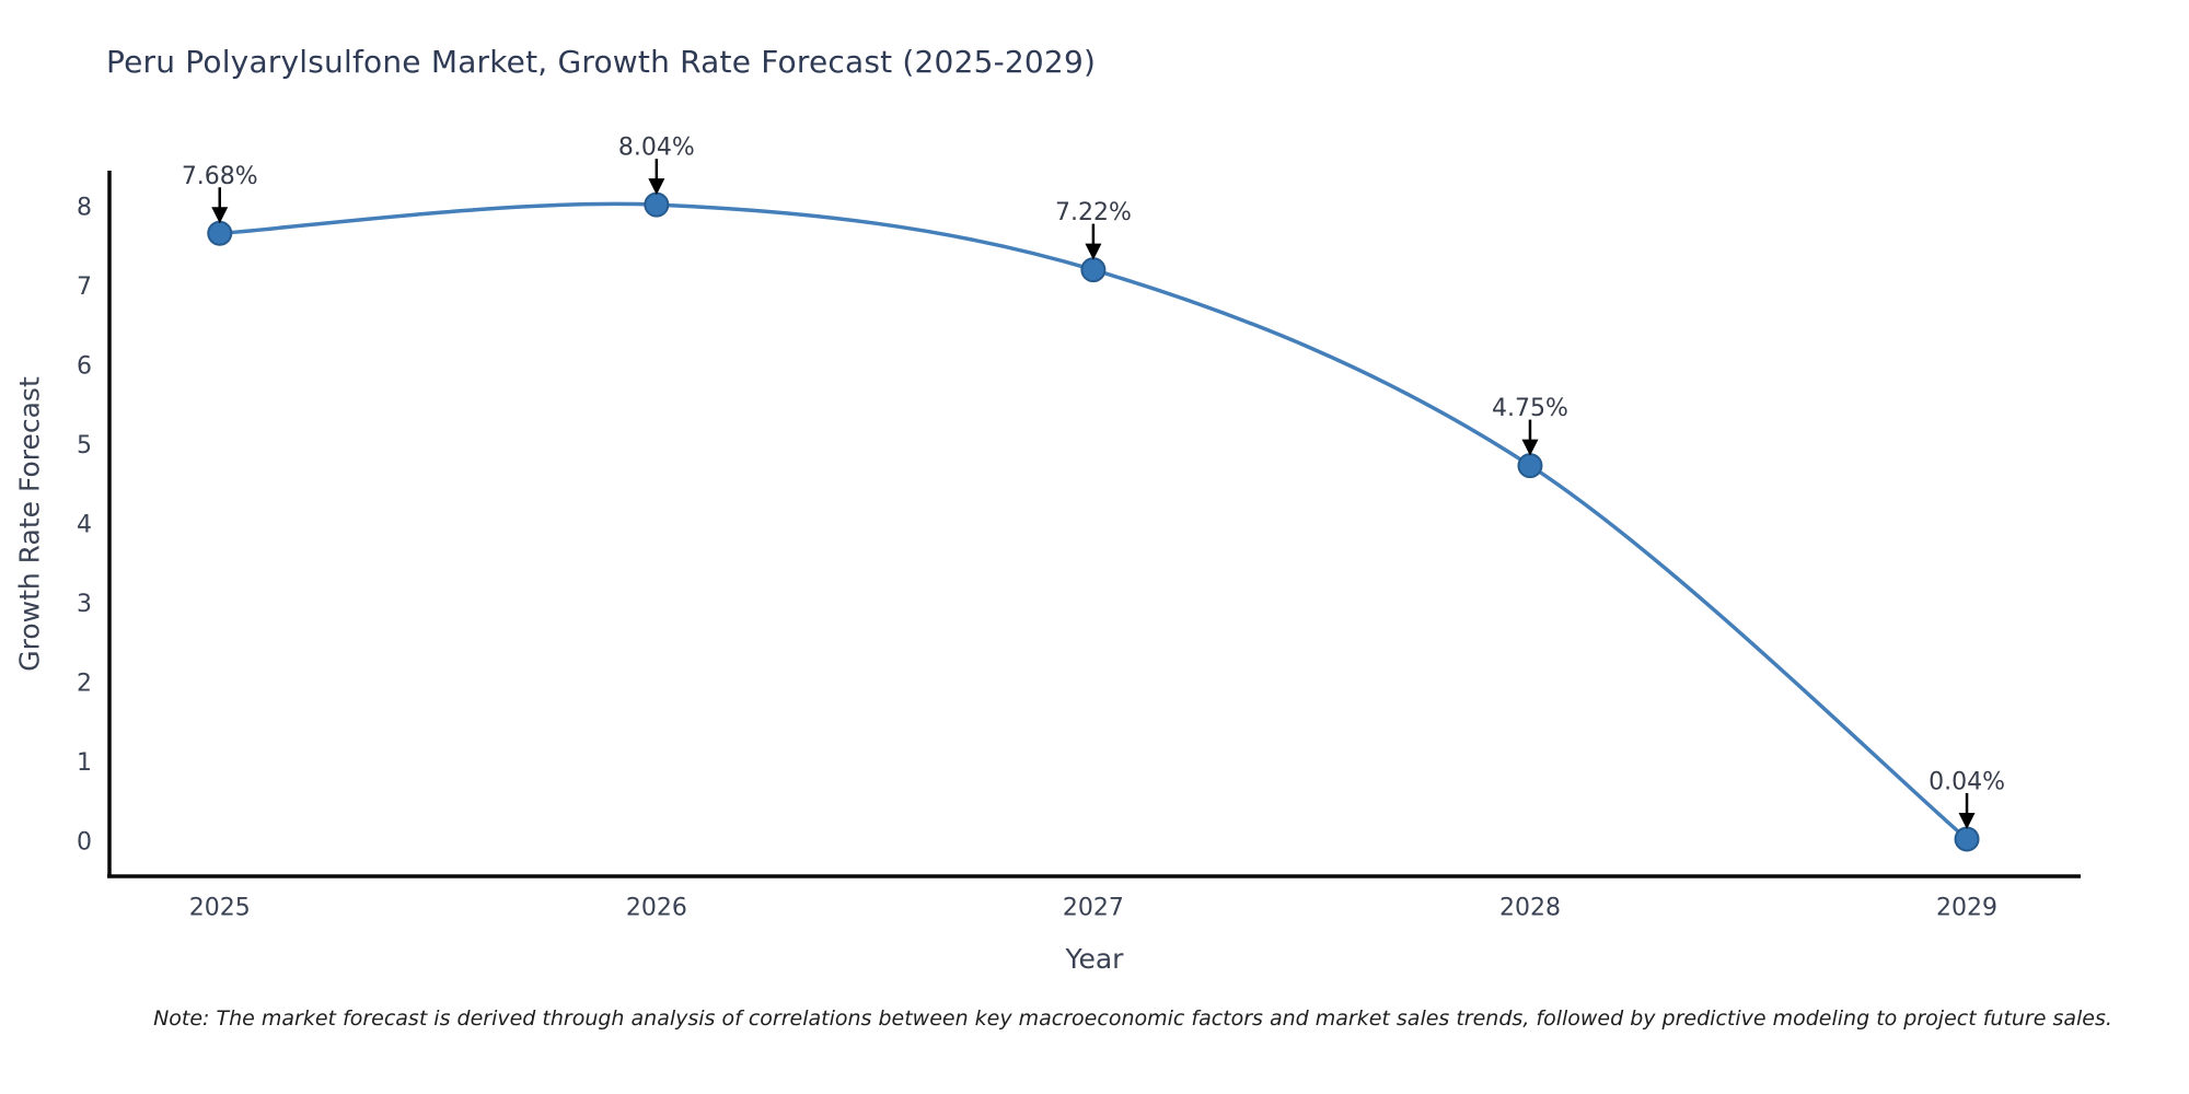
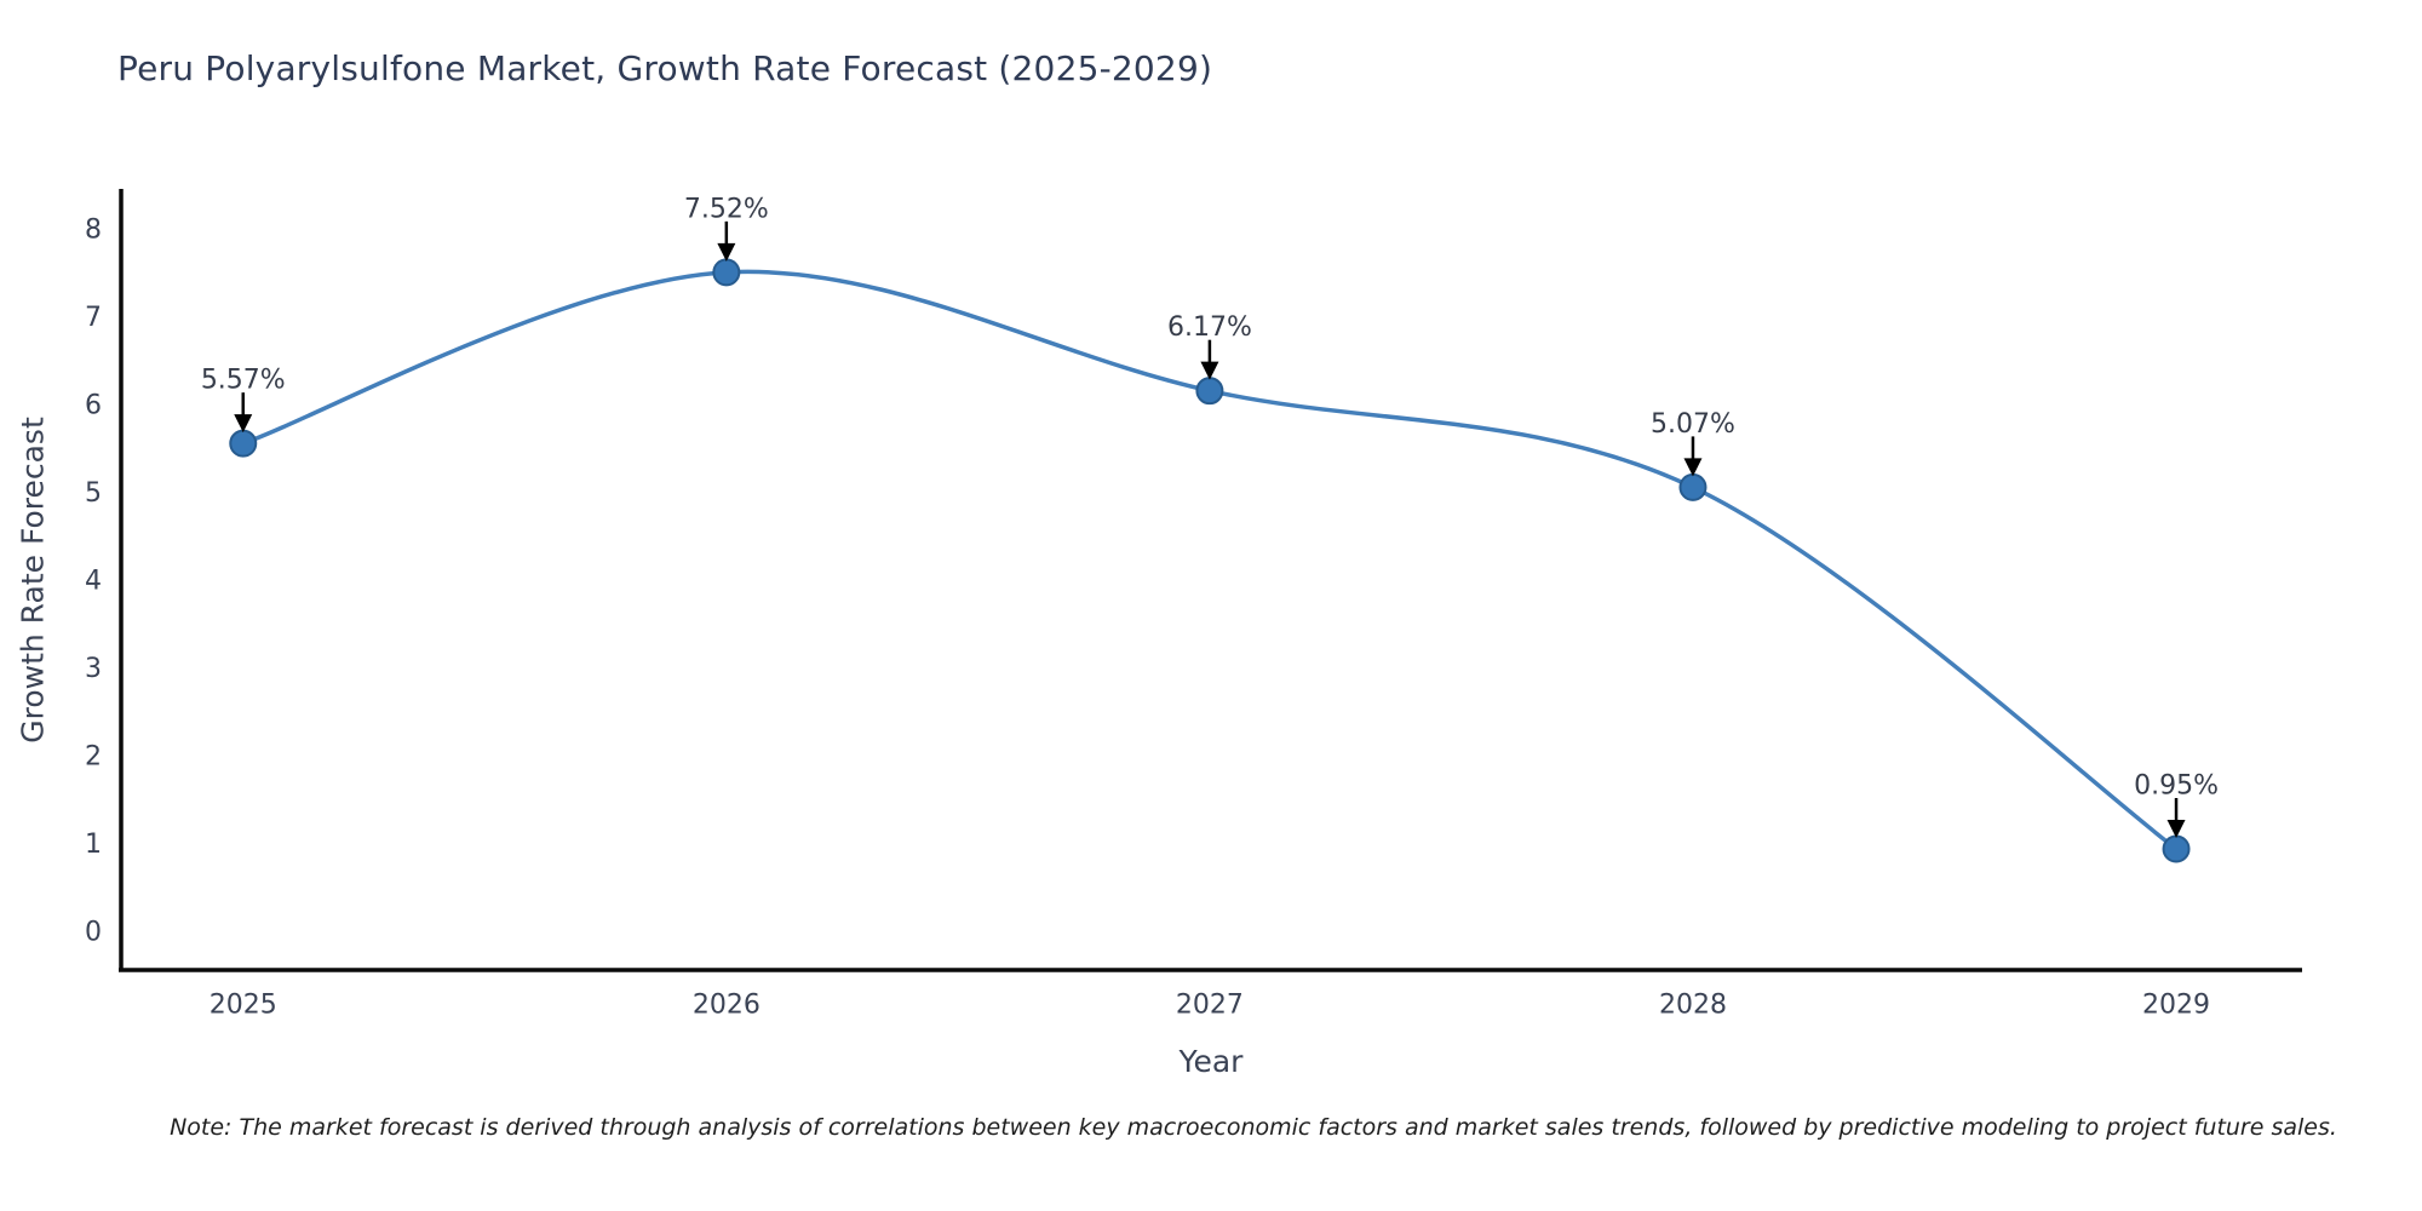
2025: 7.68% -> 5.57%
2026: 8.04% -> 7.52%
2027: 7.22% -> 6.17%
2028: 4.75% -> 5.07%
2029: 0.04% -> 0.95%
